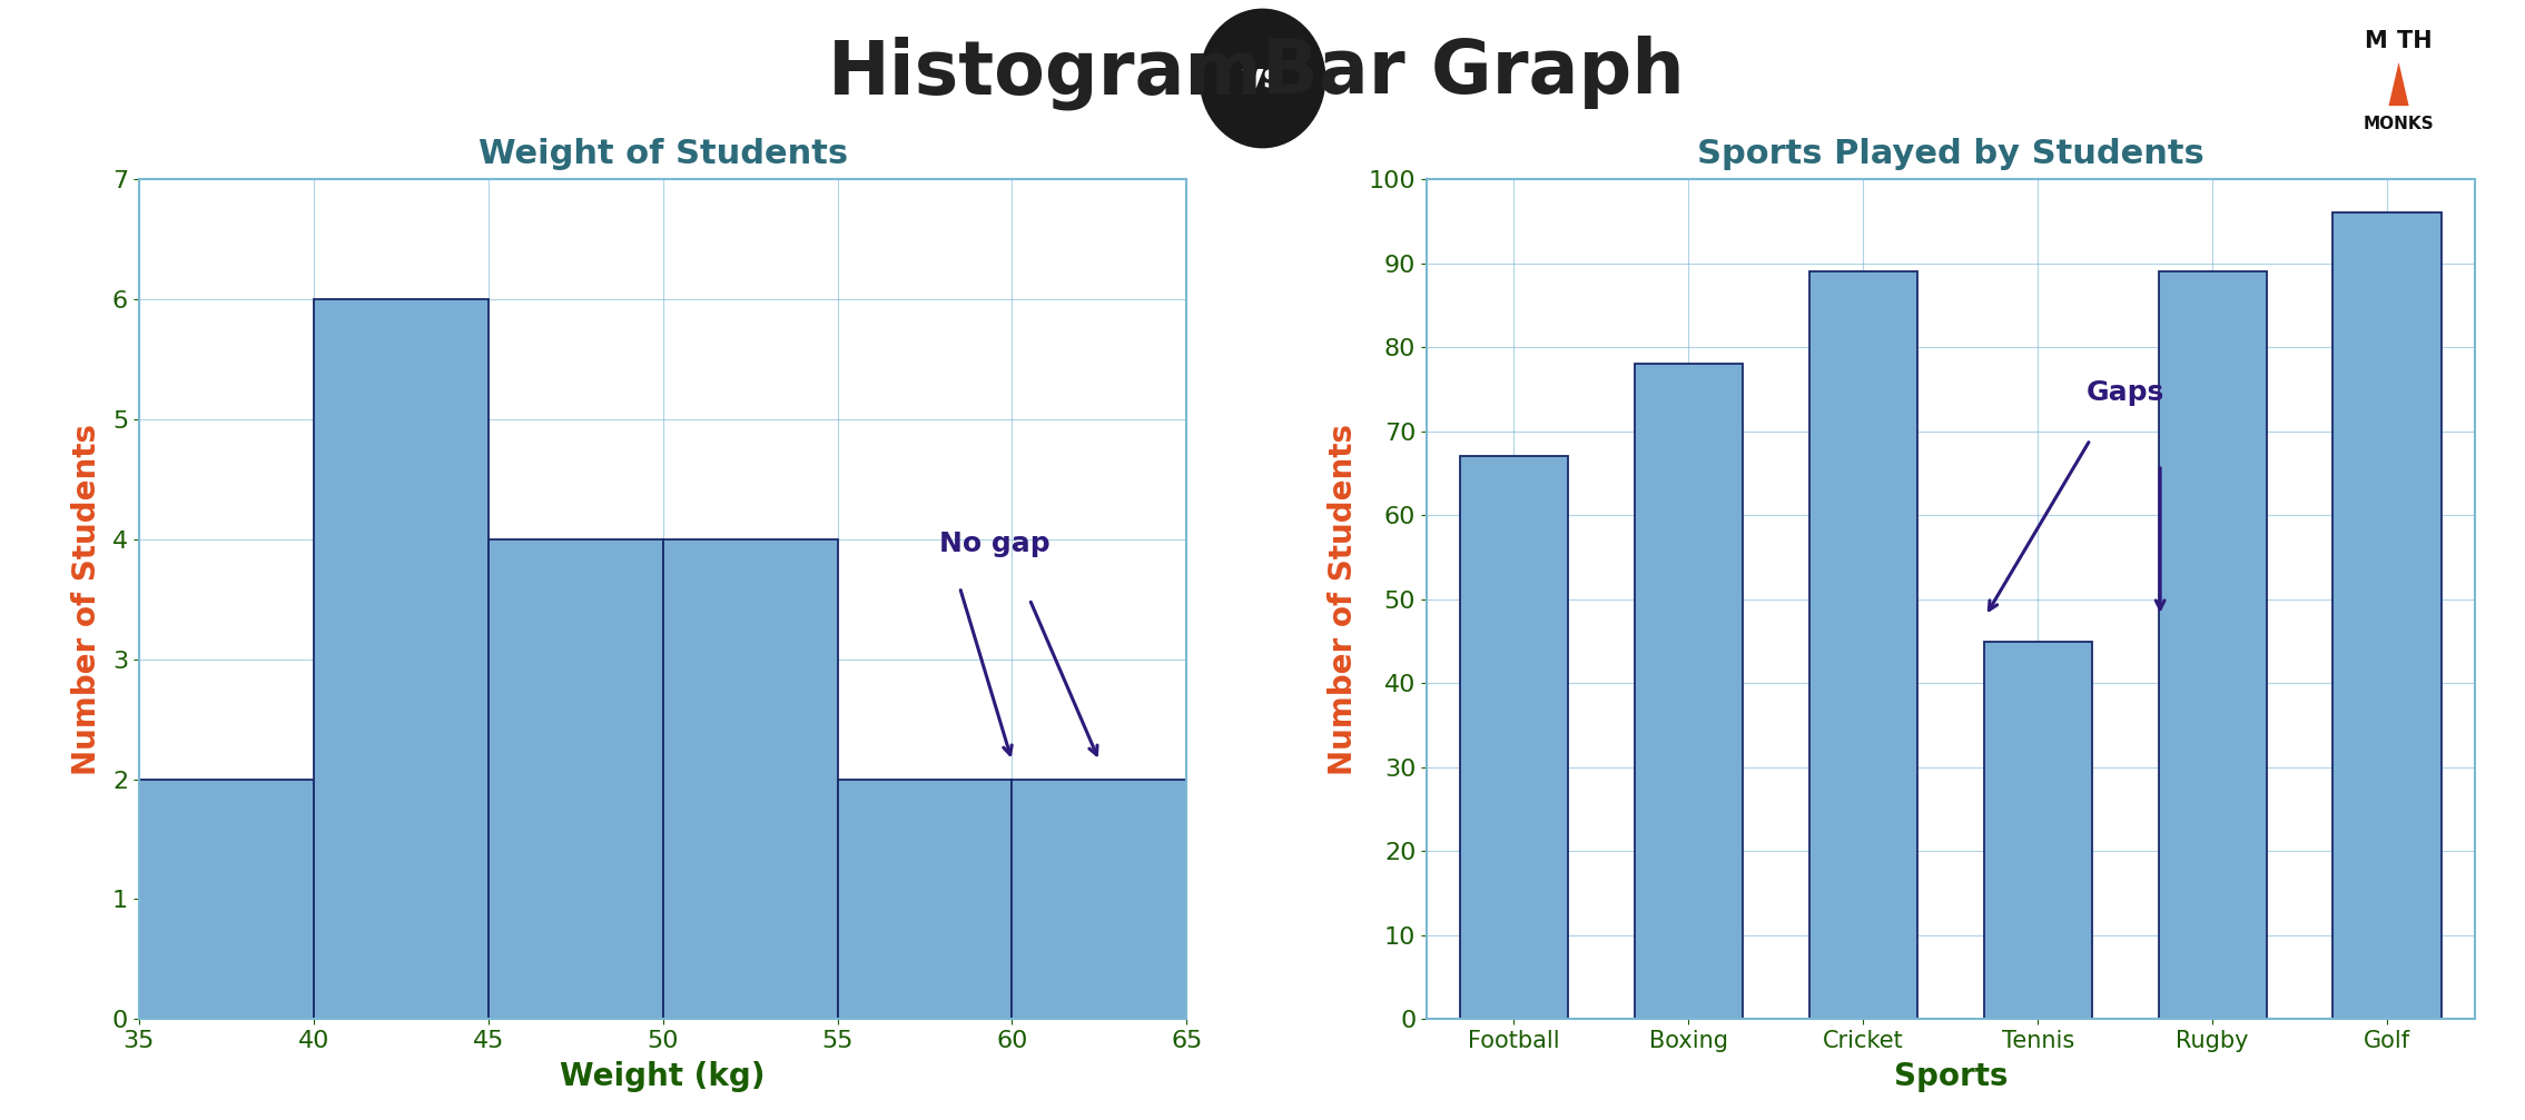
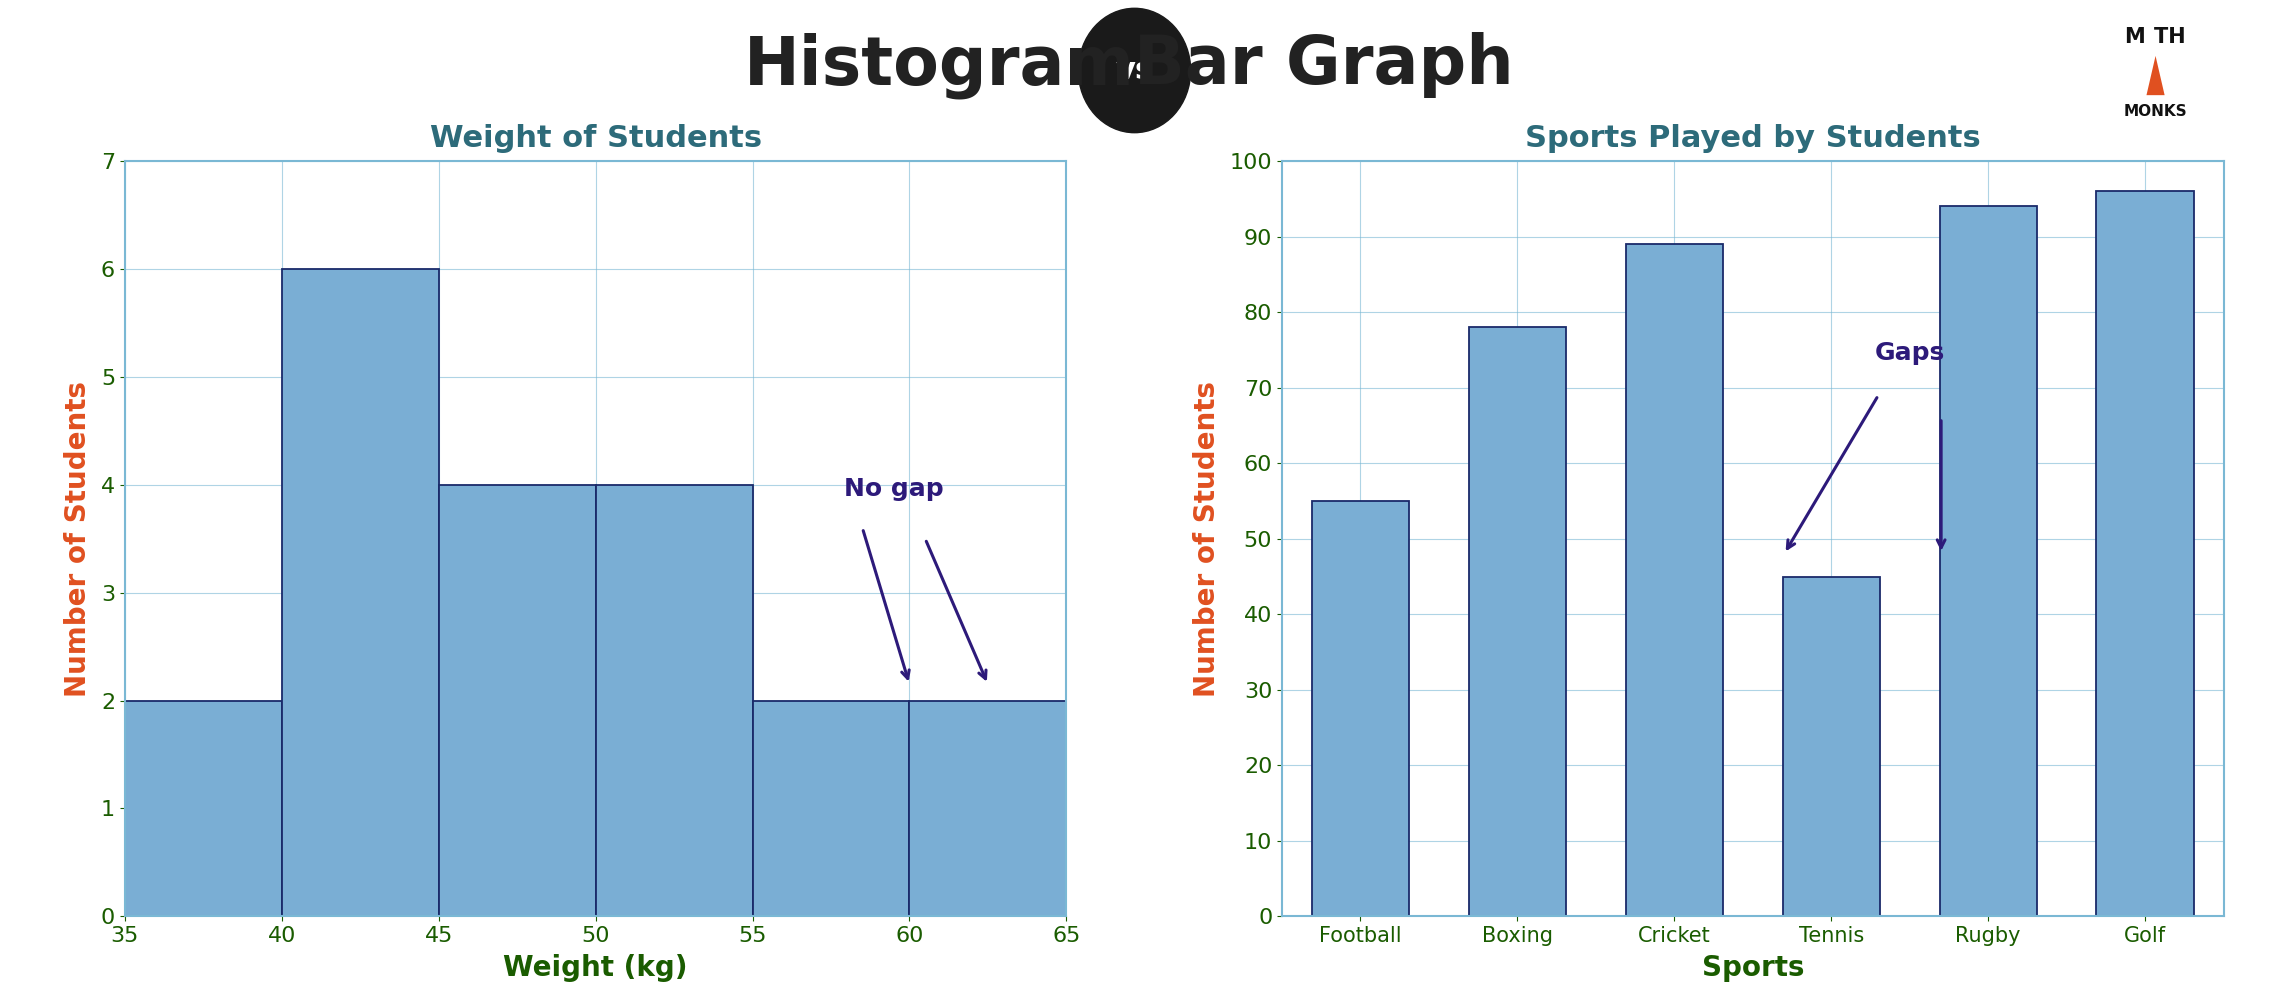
Sports Played by Students/Football: 67 -> 55
Sports Played by Students/Rugby: 89 -> 94
